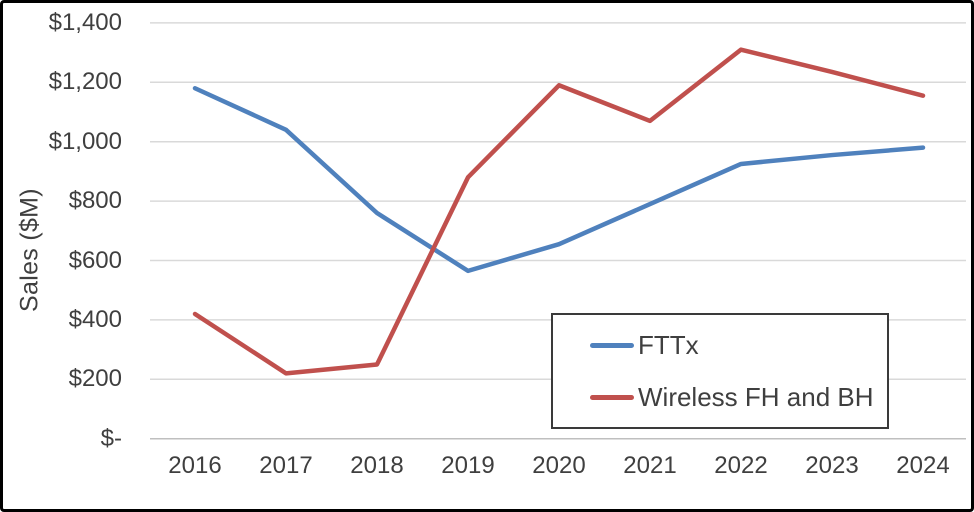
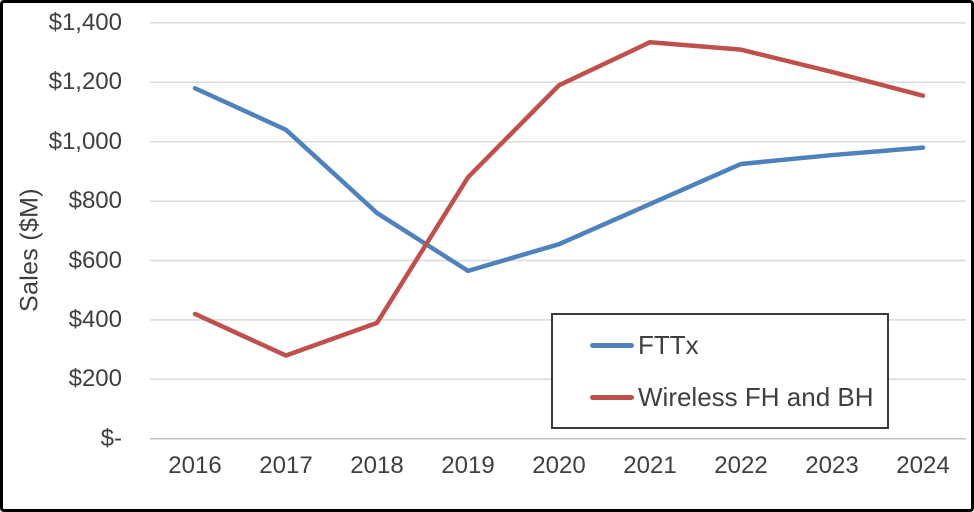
Wireless FH and BH/2017: $220 -> $280
Wireless FH and BH/2018: $250 -> $390
Wireless FH and BH/2021: $1070 -> $1340
